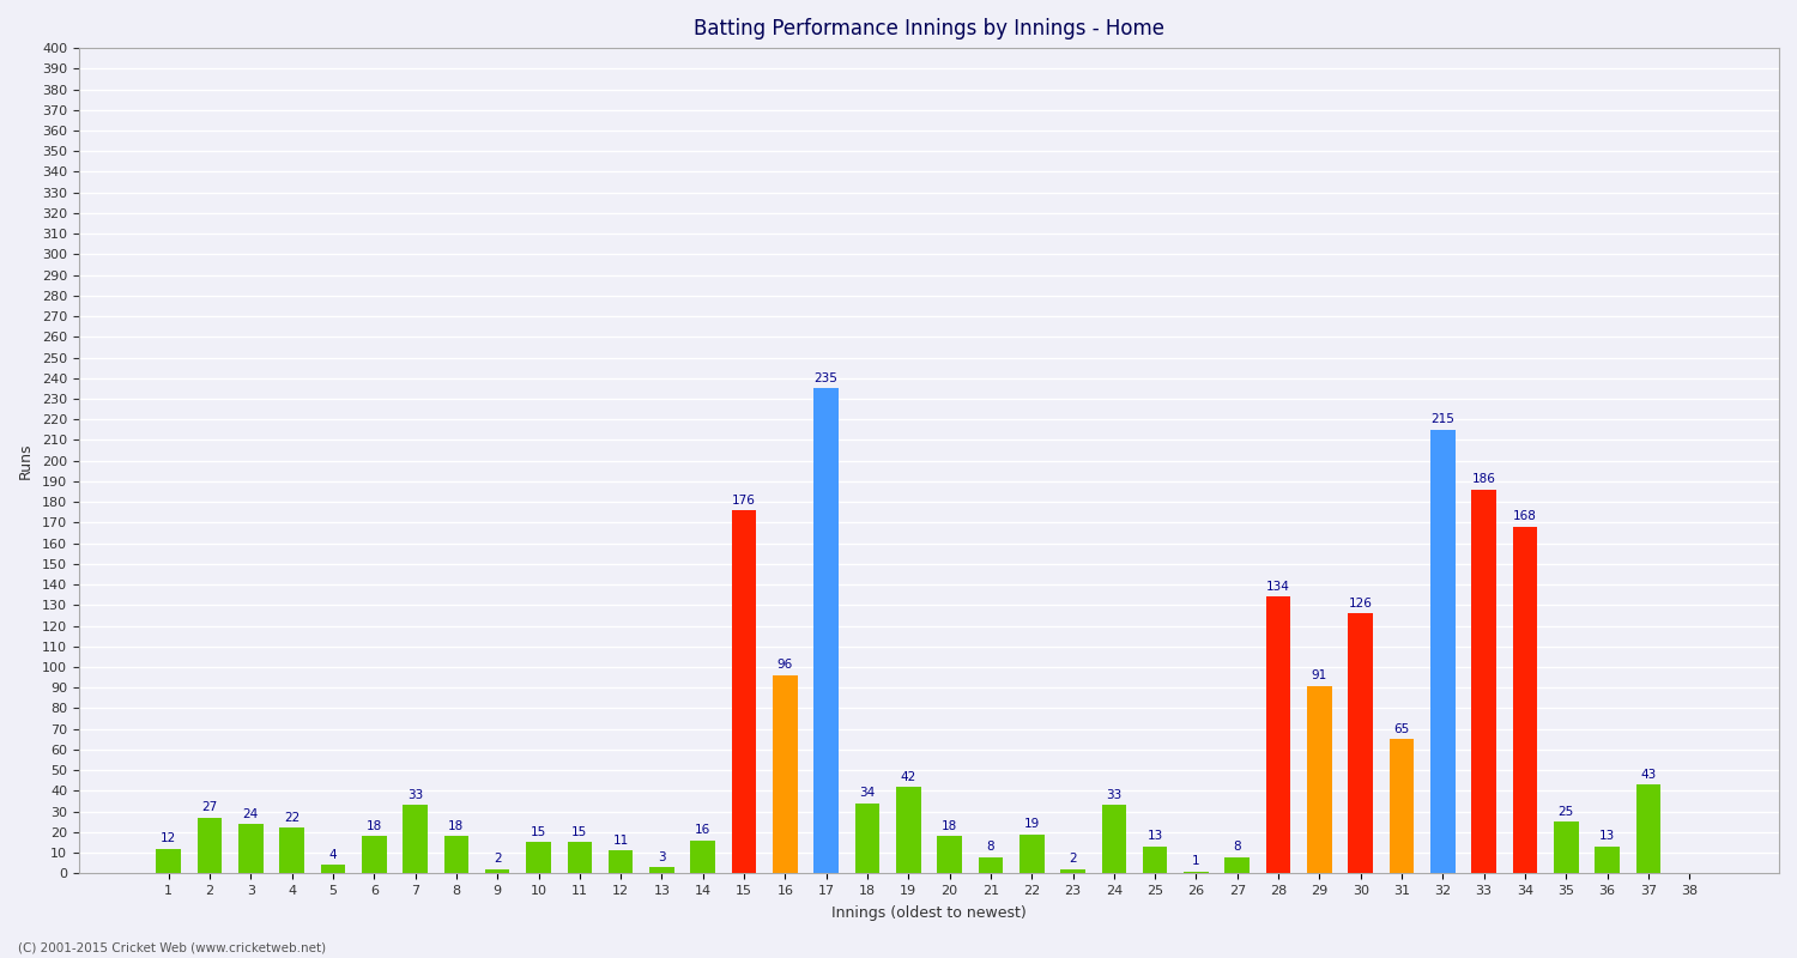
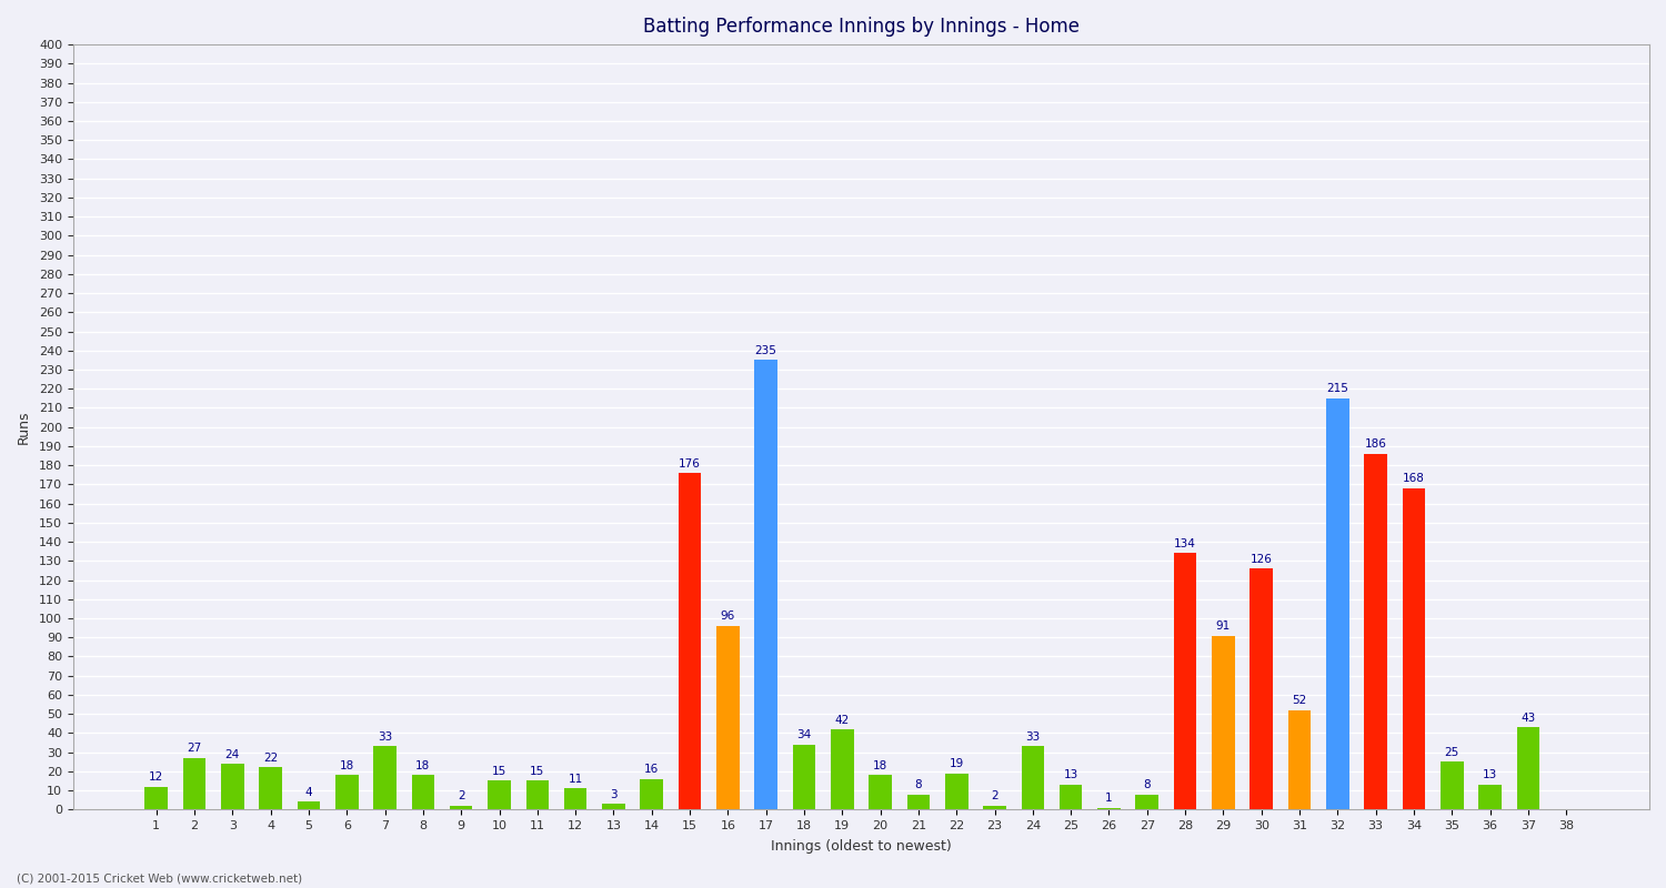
31: 65 -> 52
